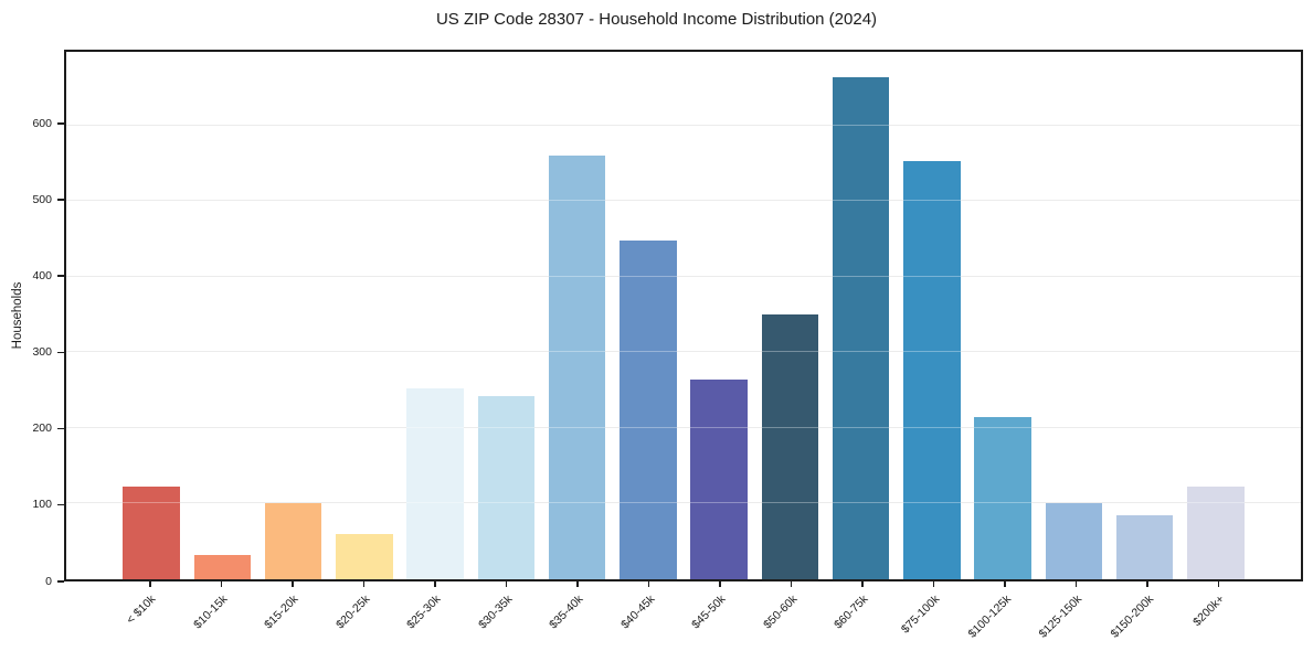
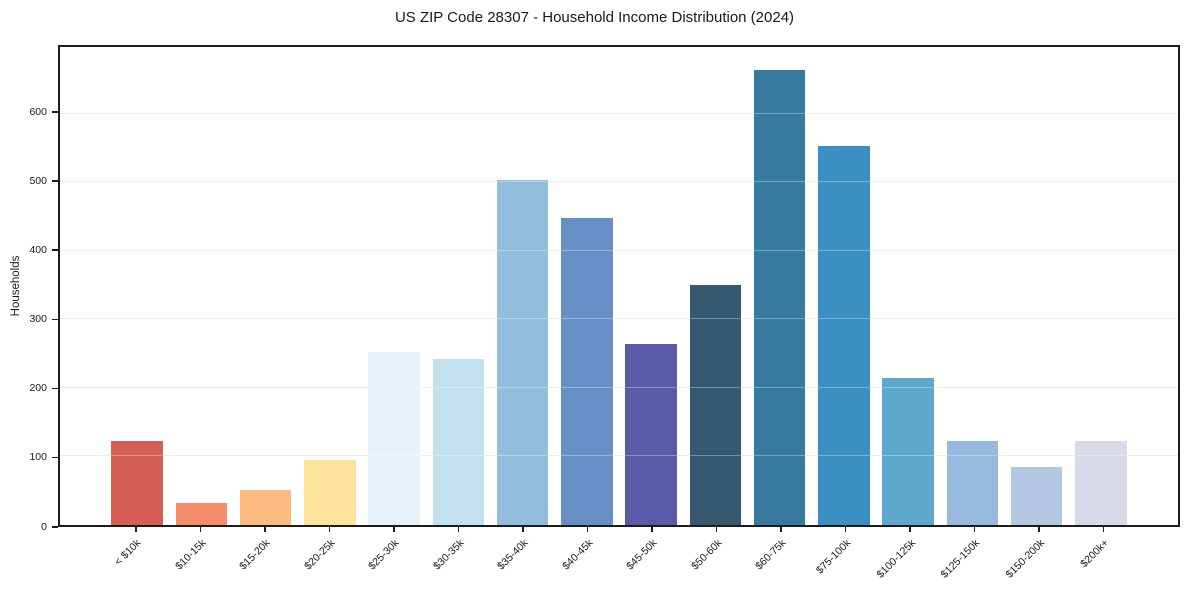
$15-20k: 100 -> 50
$20-25k: 60 -> 100
$35-40k: 560 -> 500
$125-150k: 100 -> 120
